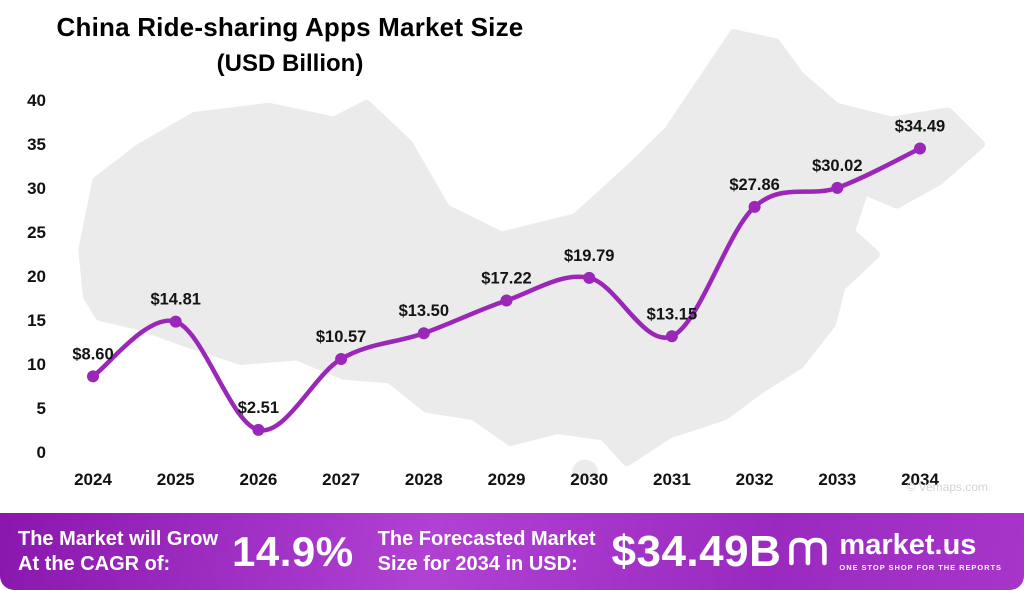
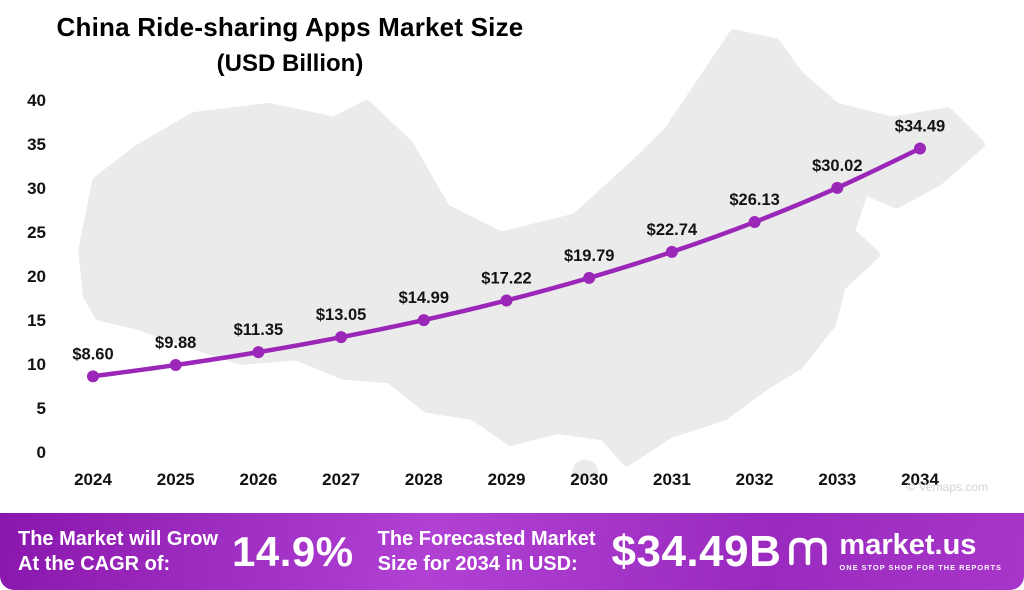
2025: $14.81 -> $9.88
2026: $2.51 -> $11.35
2027: $10.57 -> $13.05
2028: $13.50 -> $14.99
2031: $13.15 -> $22.74
2032: $27.86 -> $26.13
